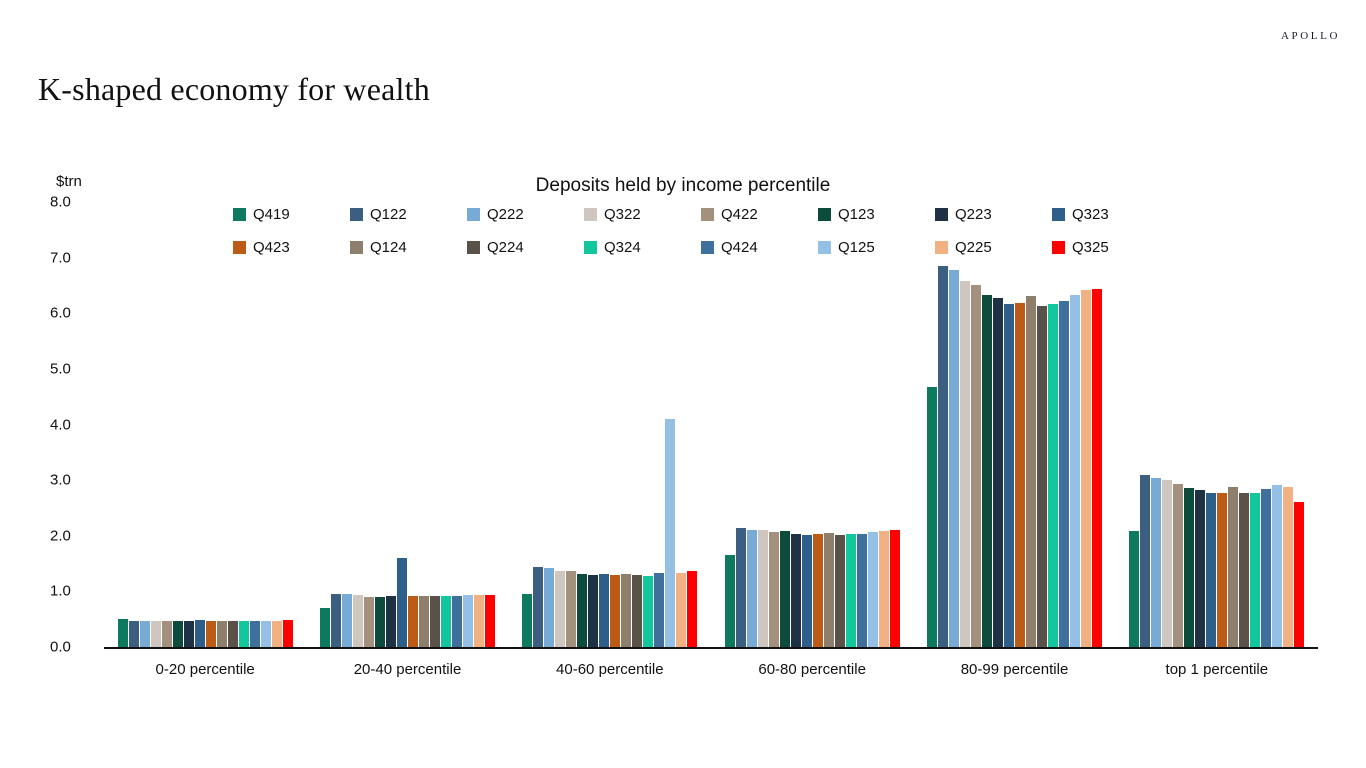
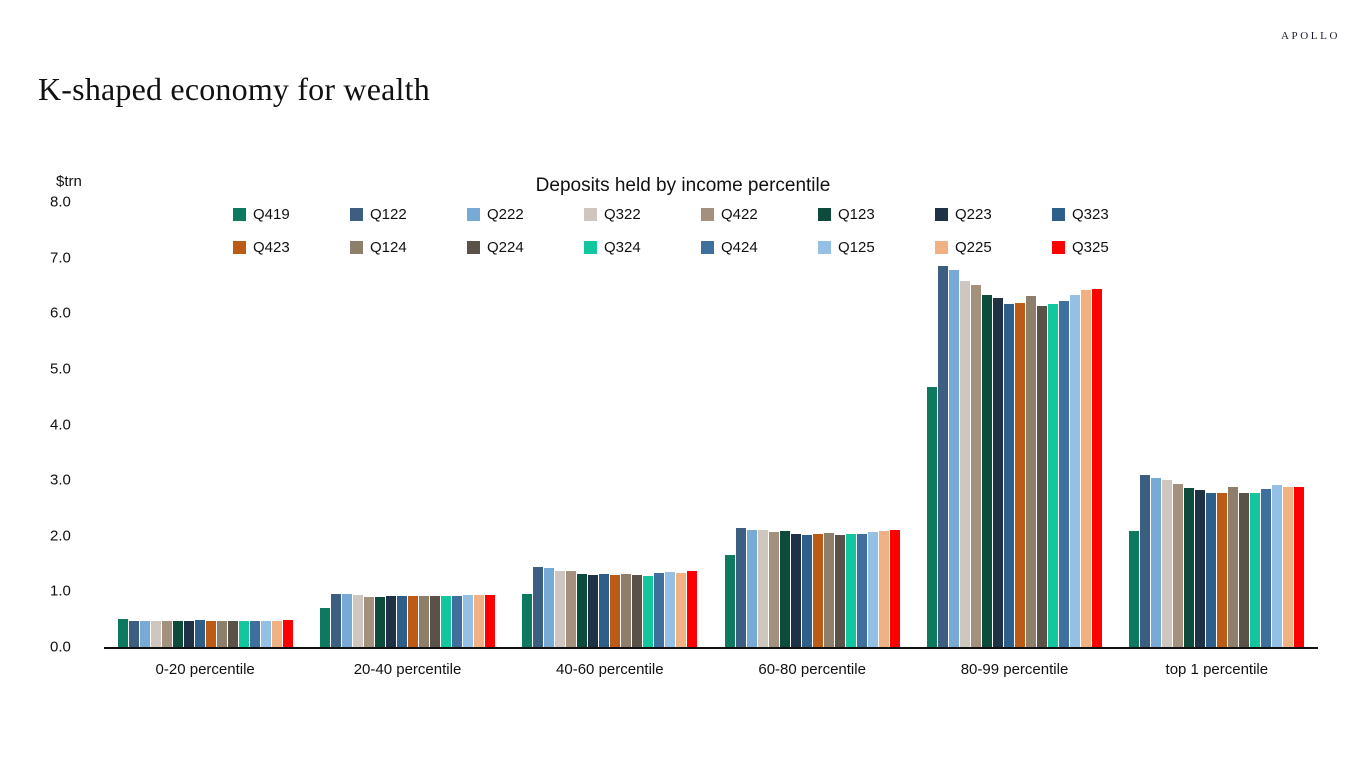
Q323/20-40 percentile: 1.6 -> 0.9
Q125/40-60 percentile: 4.1 -> 1.4
Q325/top 1 percentile: 2.6 -> 2.9
